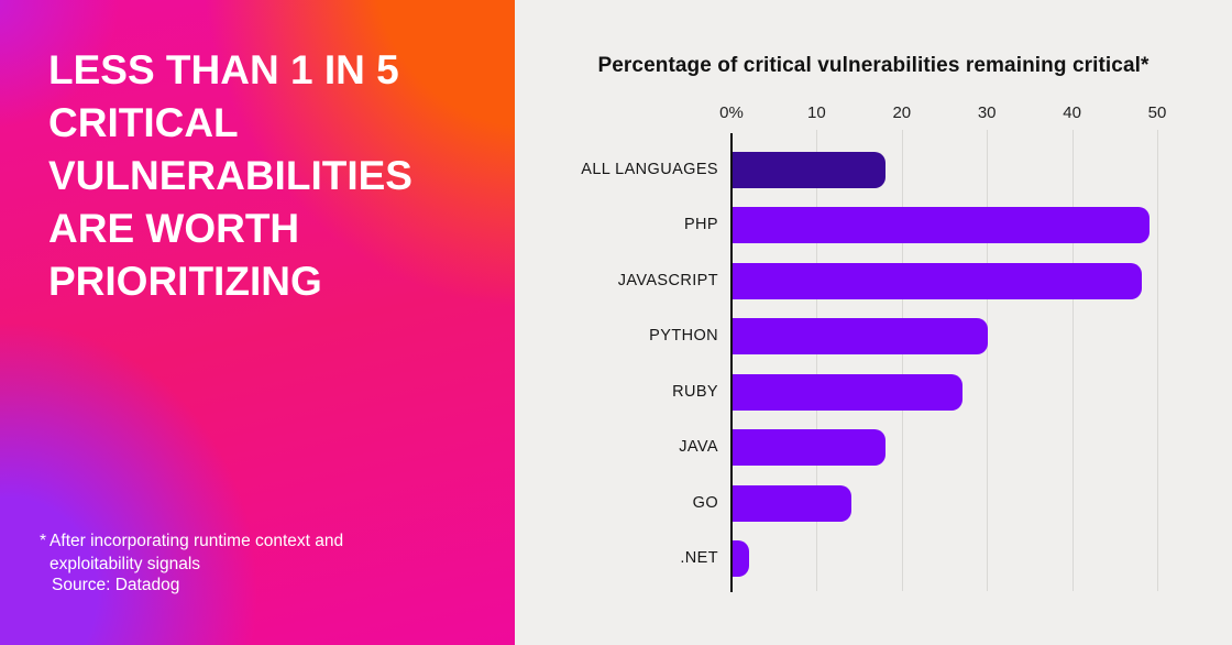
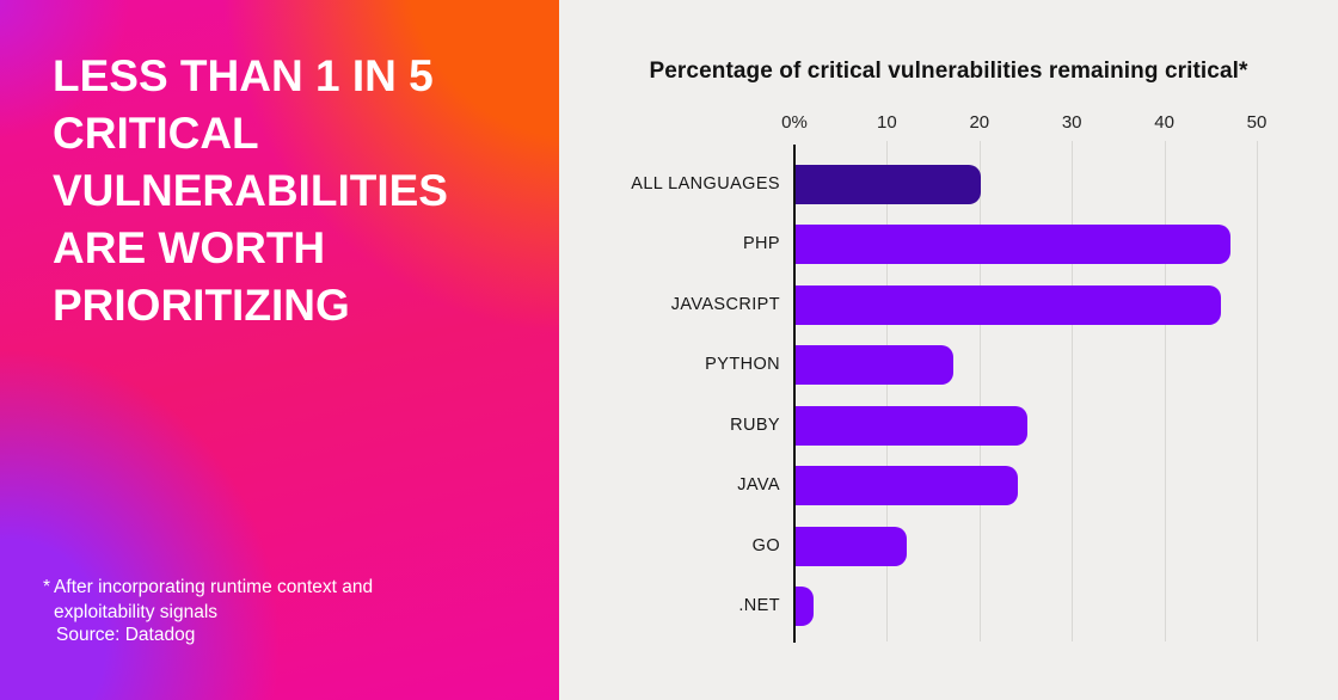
ALL LANGUAGES: 18 -> 20
PHP: 49 -> 47
JAVASCRIPT: 48 -> 46
PYTHON: 30 -> 17
RUBY: 27 -> 25
JAVA: 18 -> 24
GO: 14 -> 12
